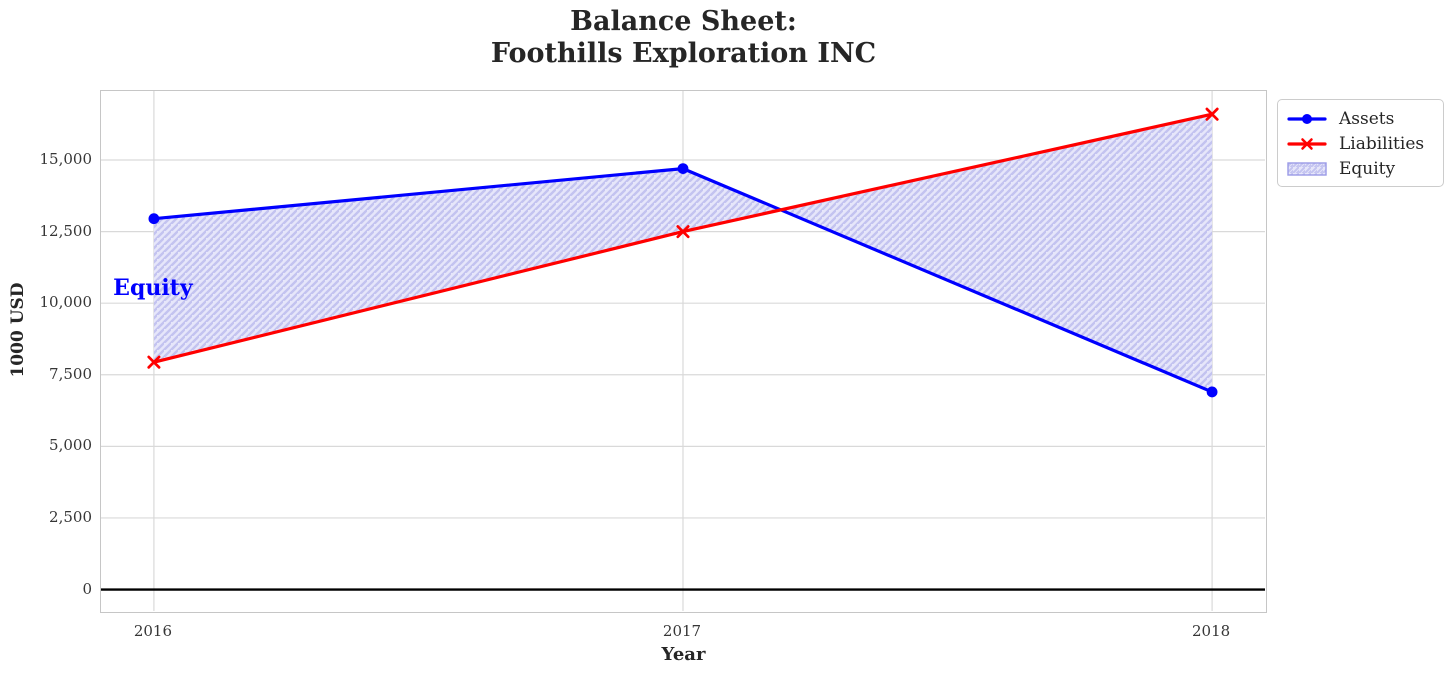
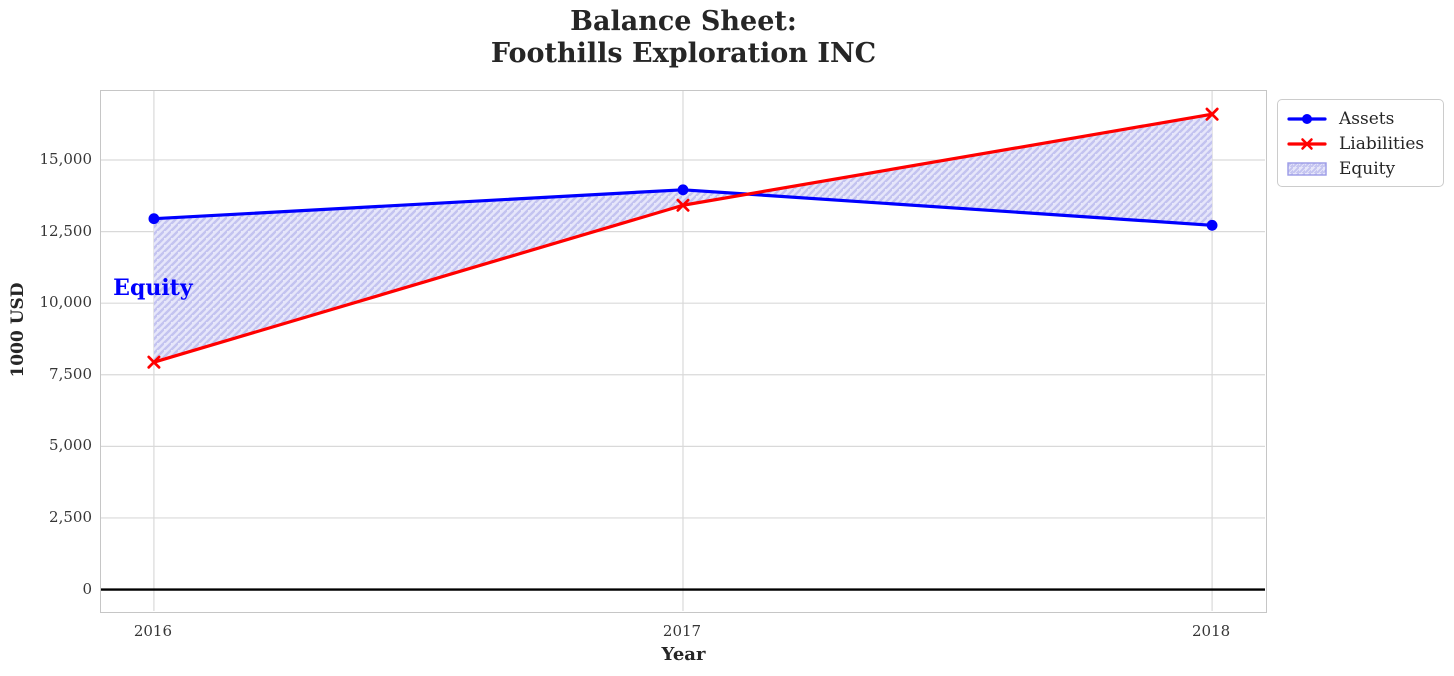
Assets/2017: 14700 -> 14000
Liabilities/2017: 12500 -> 13400
Assets/2018: 6900 -> 12700
